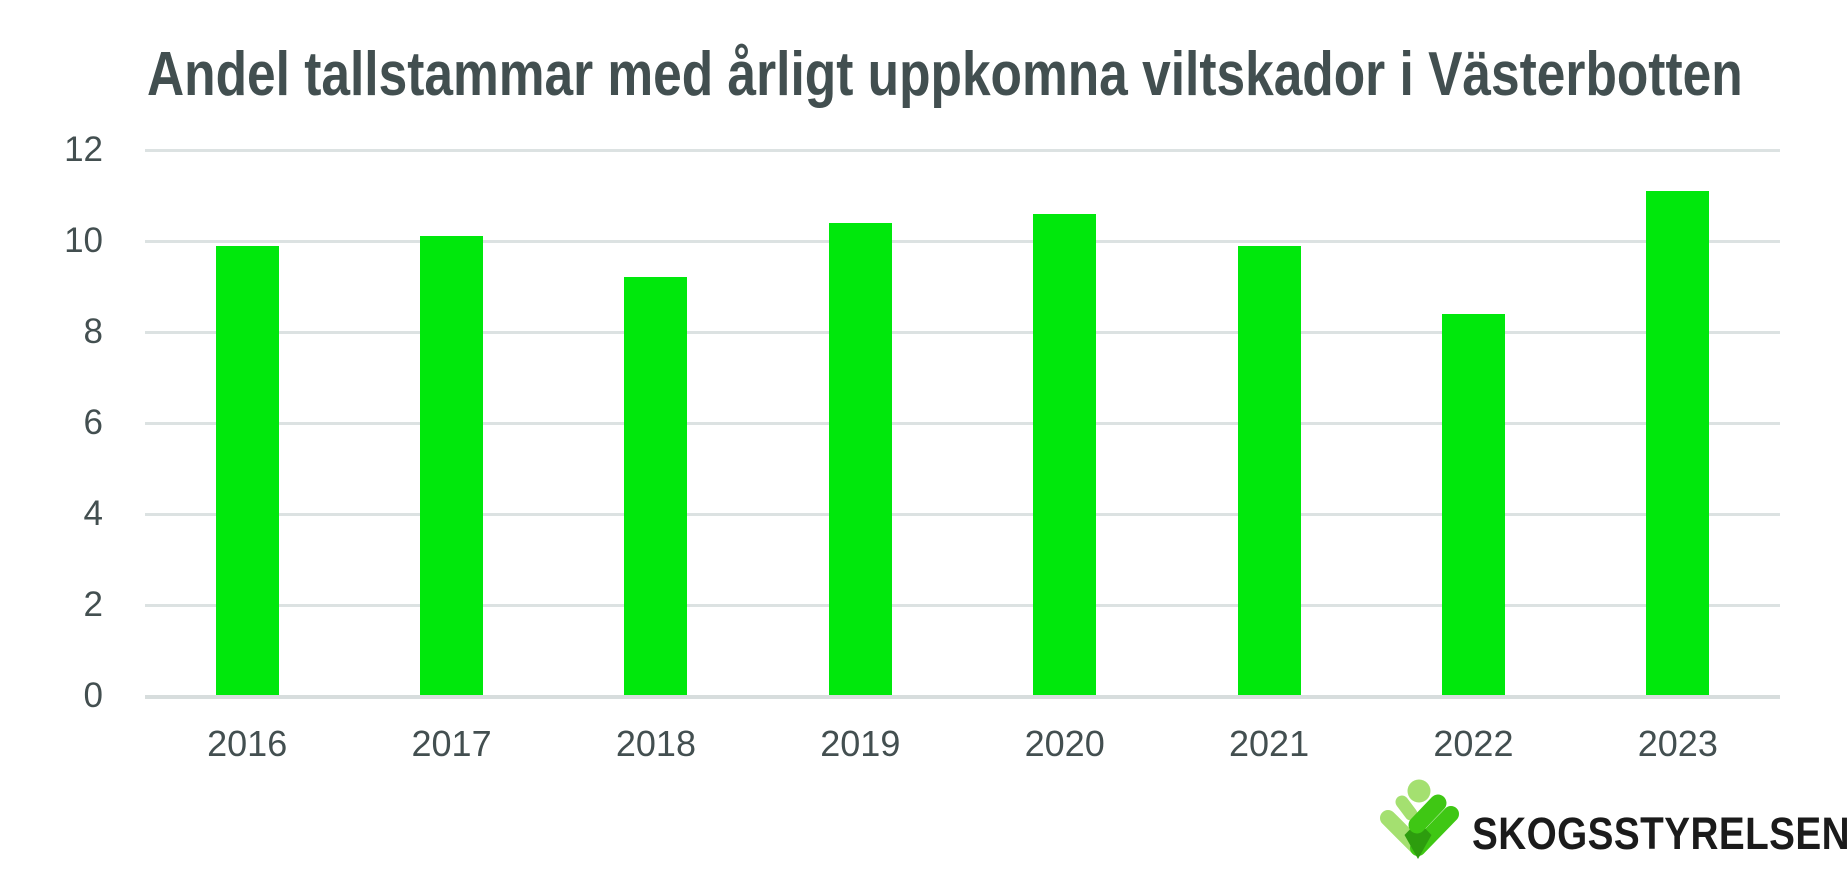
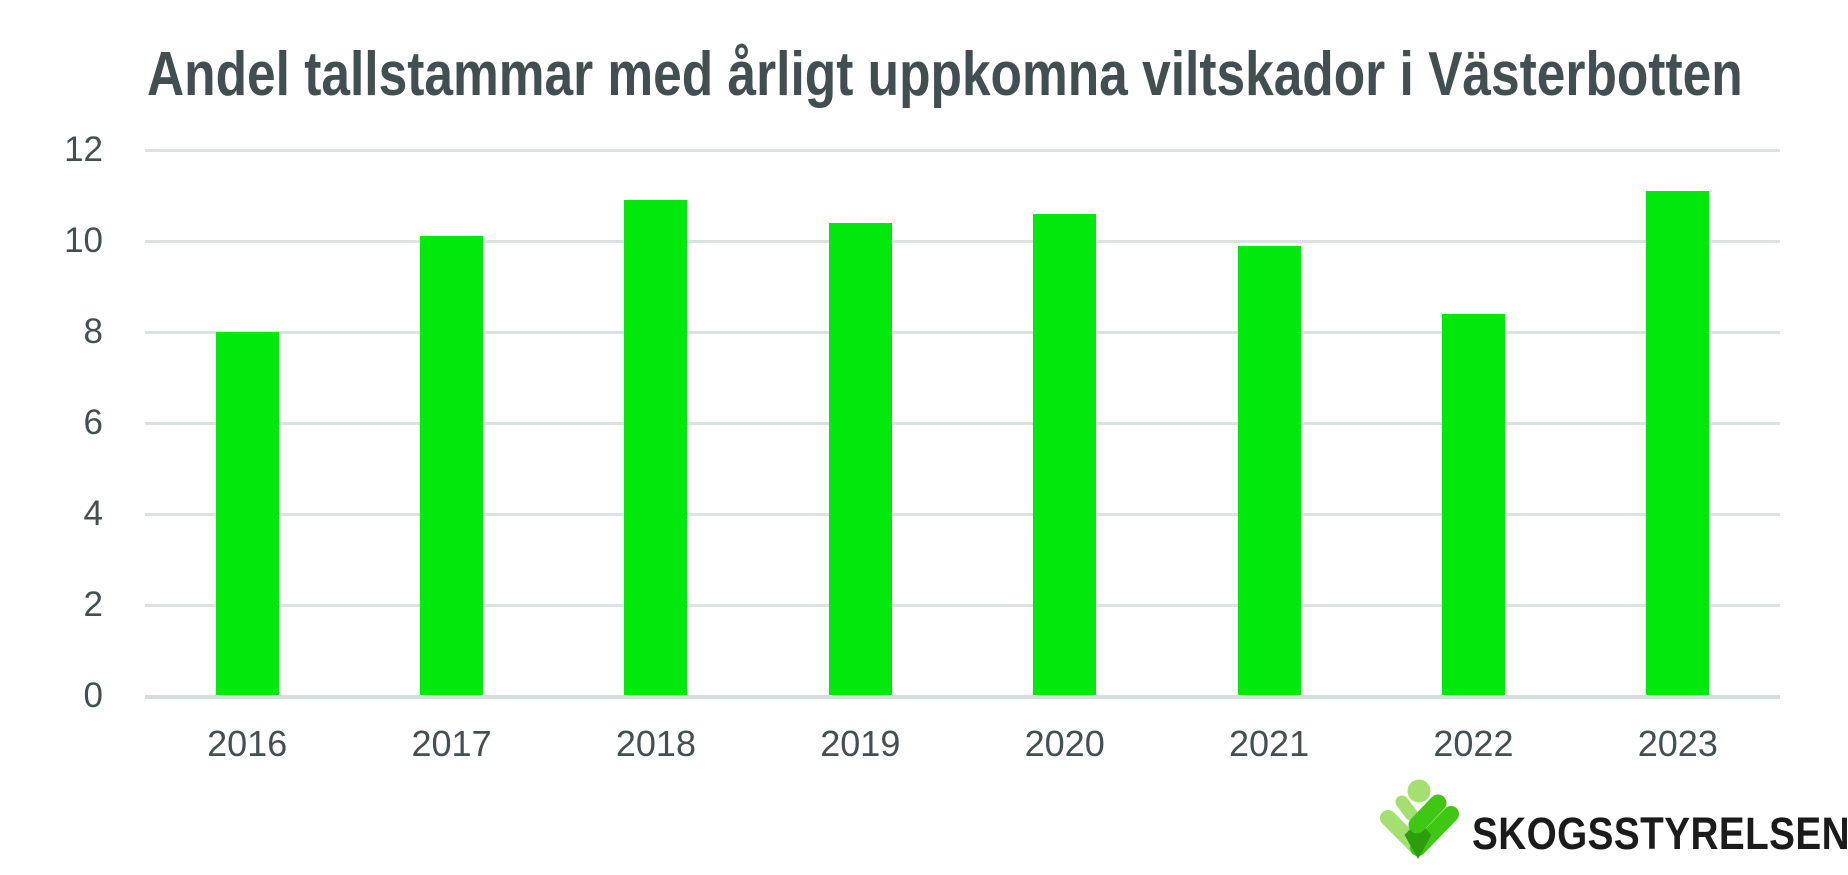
2016: 9.9 -> 8.0
2018: 9.2 -> 10.9
